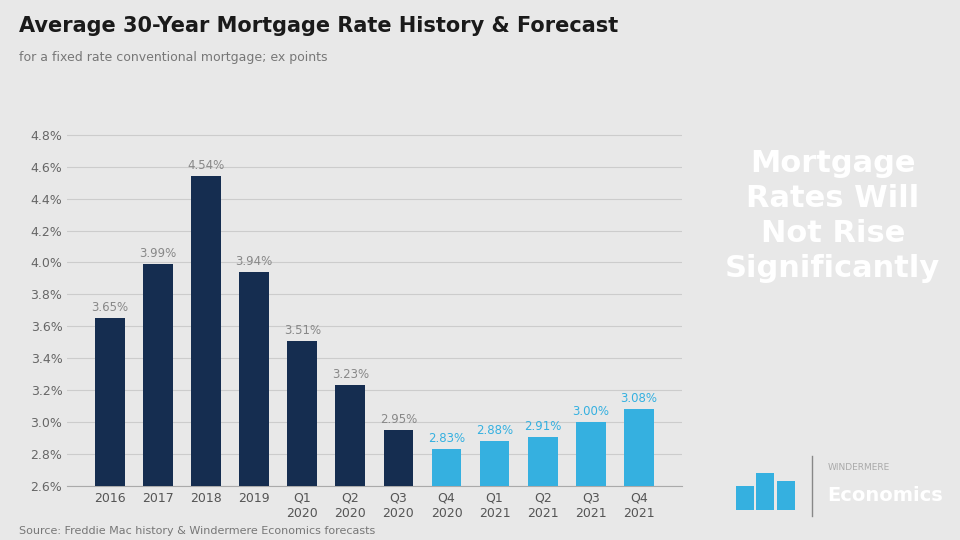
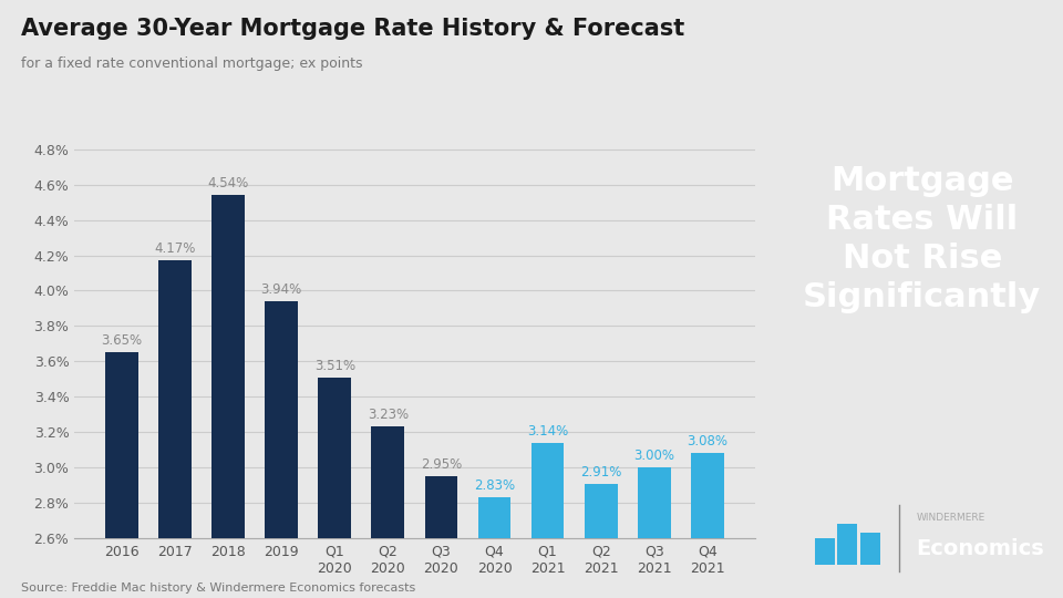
2017: 3.99% -> 4.17%
Q1 2021: 2.88% -> 3.14%
